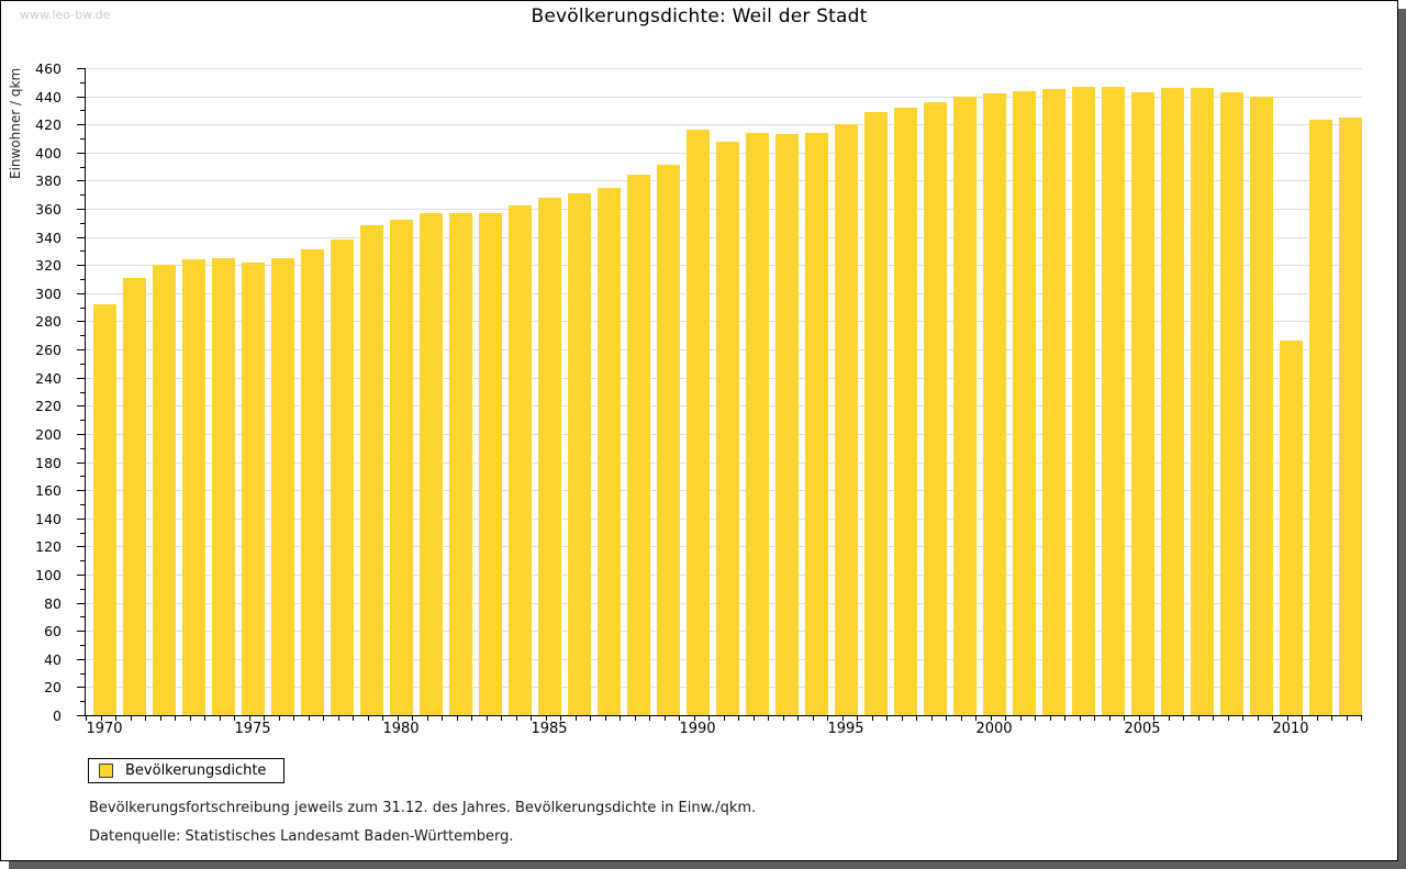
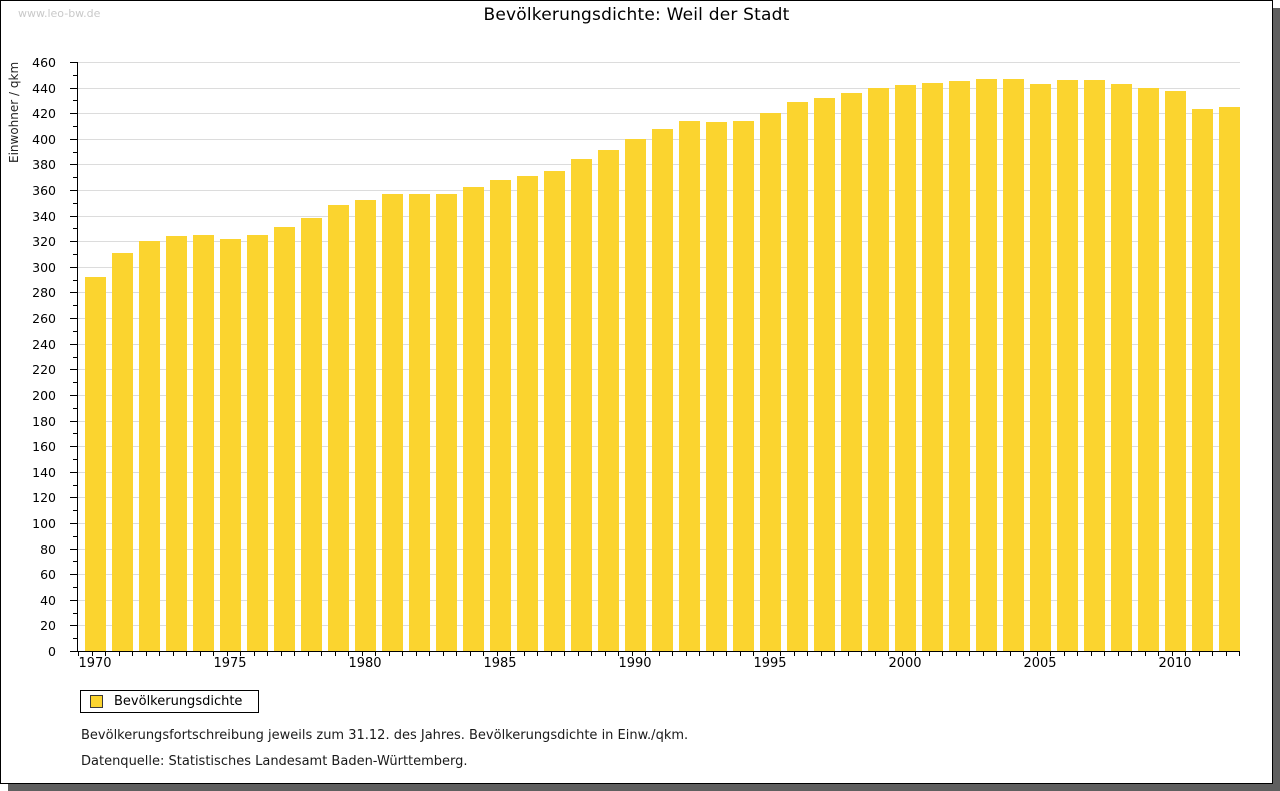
1990: 416 -> 400
2010: 266 -> 437
